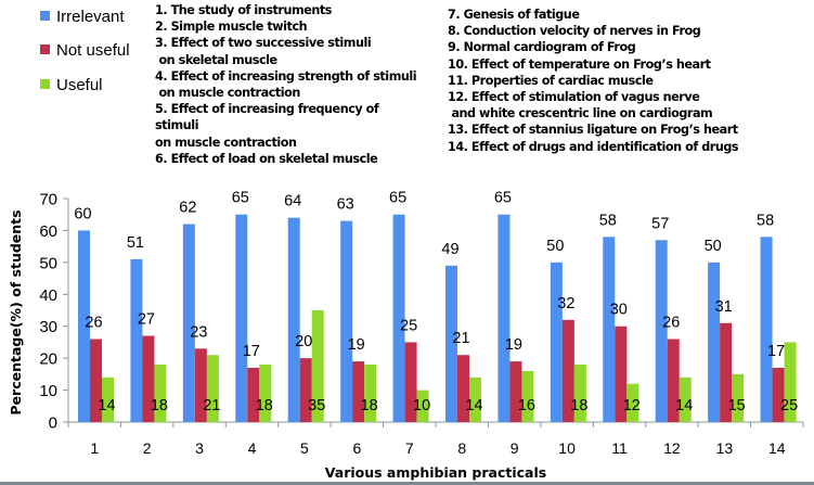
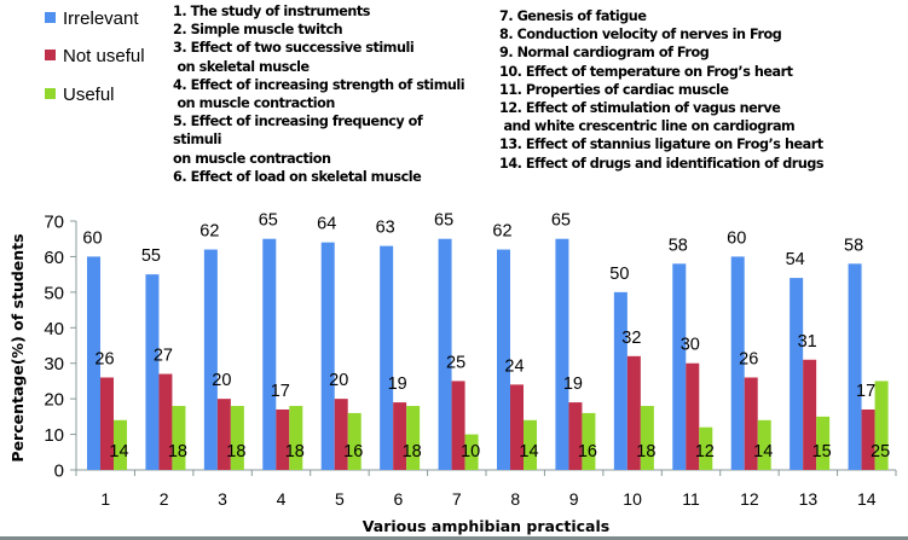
Irrelevant/2: 51 -> 55
Not useful/3: 23 -> 20
Useful/3: 21 -> 18
Useful/5: 35 -> 16
Irrelevant/8: 49 -> 62
Not useful/8: 21 -> 24
Irrelevant/12: 57 -> 60
Irrelevant/13: 50 -> 54
